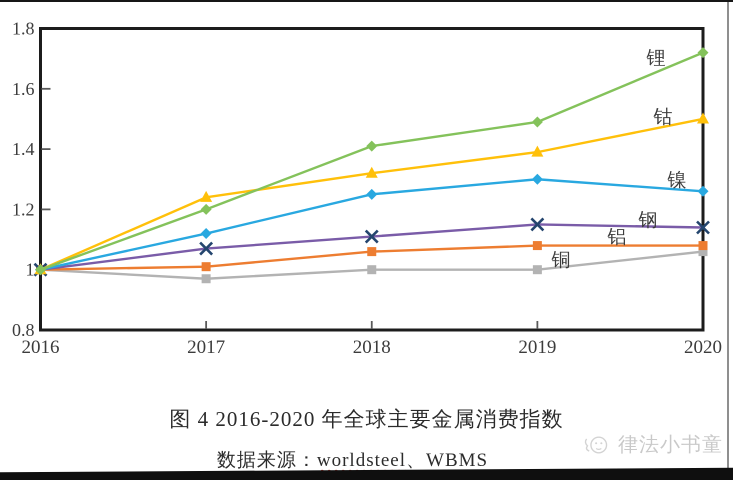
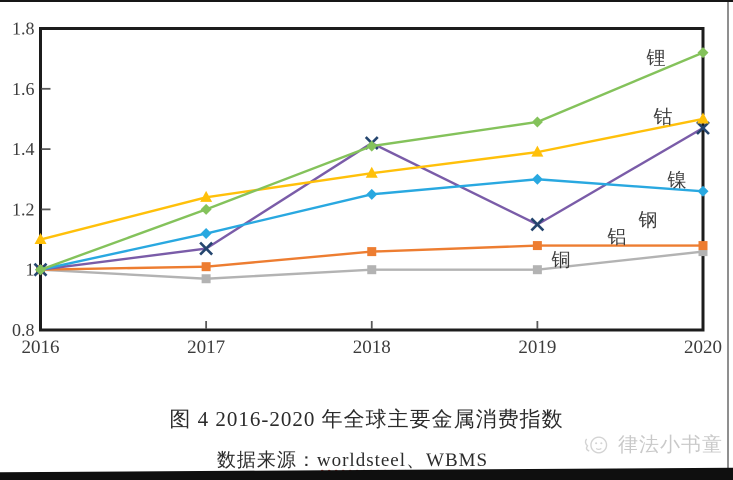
钴/2016: 1.00 -> 1.10
钢/2018: 1.11 -> 1.42
钢/2020: 1.14 -> 1.47
